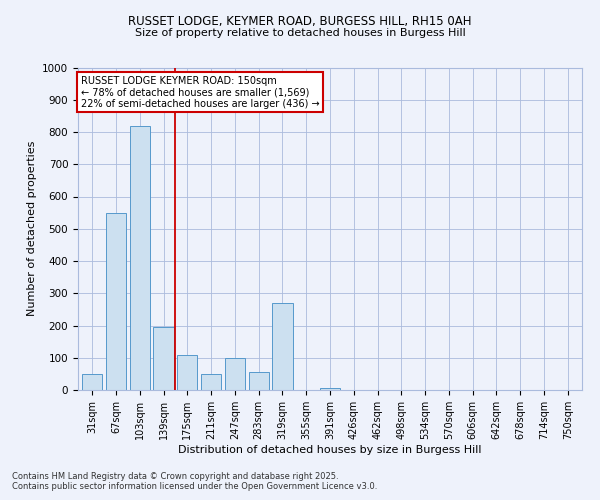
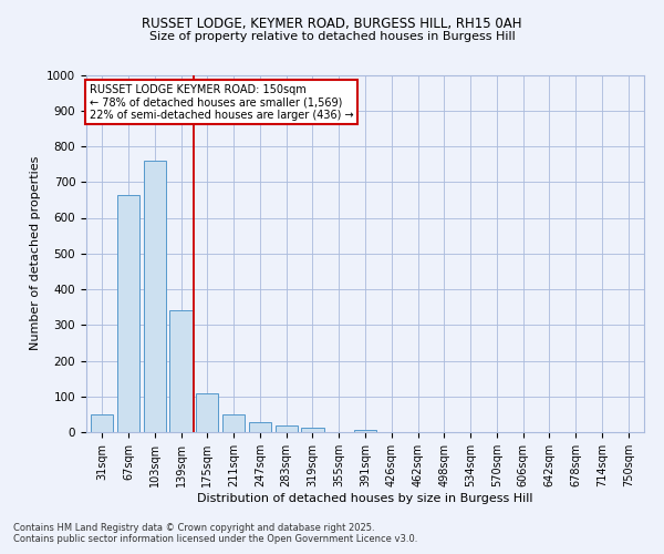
67sqm: 550 -> 665
103sqm: 820 -> 760
139sqm: 195 -> 340
247sqm: 100 -> 27
283sqm: 55 -> 18
319sqm: 270 -> 12
